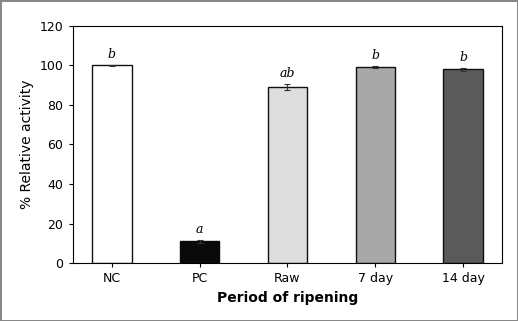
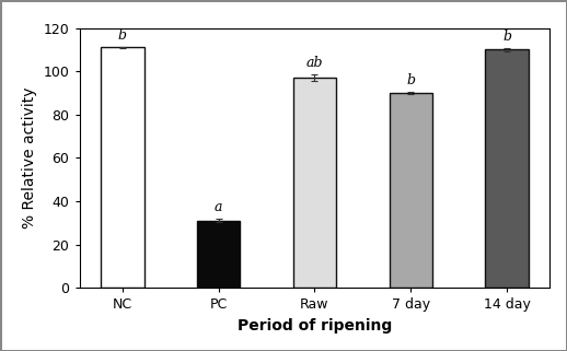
NC: 100 -> 111
PC: 11 -> 31
Raw: 89 -> 97
7 day: 99 -> 90
14 day: 98 -> 110
